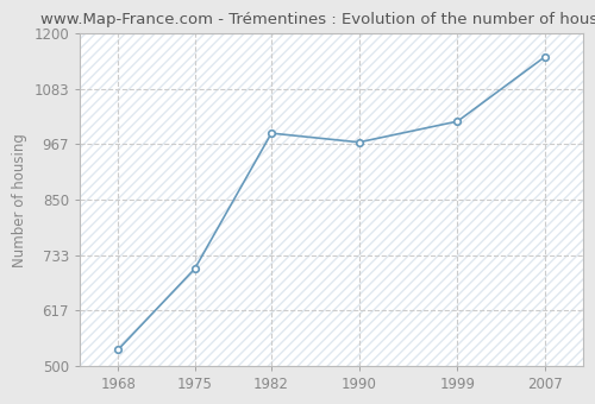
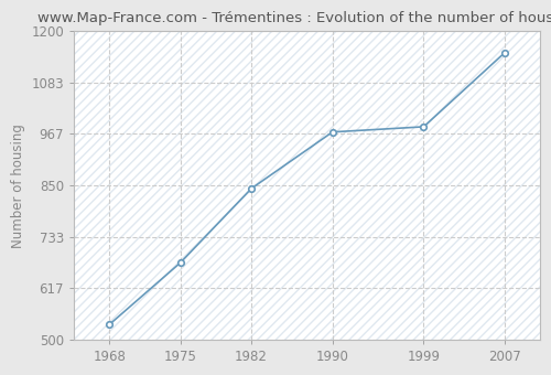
1975: 705 -> 675
1982: 990 -> 843
1999: 1015 -> 983
